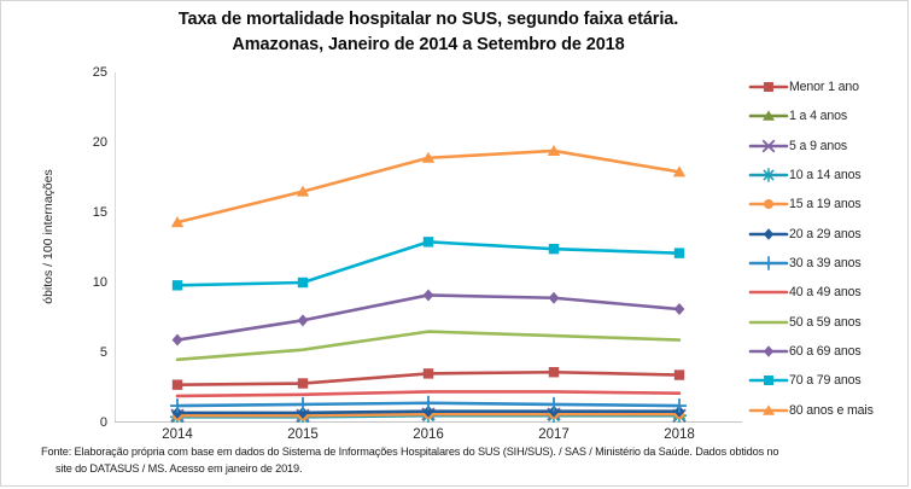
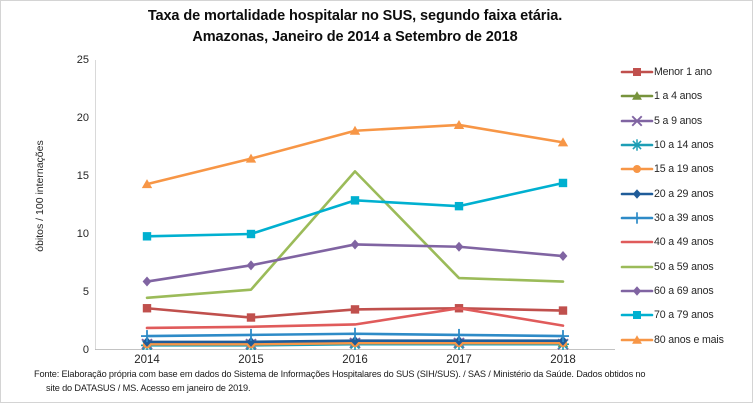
Menor 1 ano/2014: 2.7 -> 3.6
50 a 59 anos/2016: 6.5 -> 15.4
40 a 49 anos/2017: 2.2 -> 3.6
70 a 79 anos/2018: 12.1 -> 14.4
